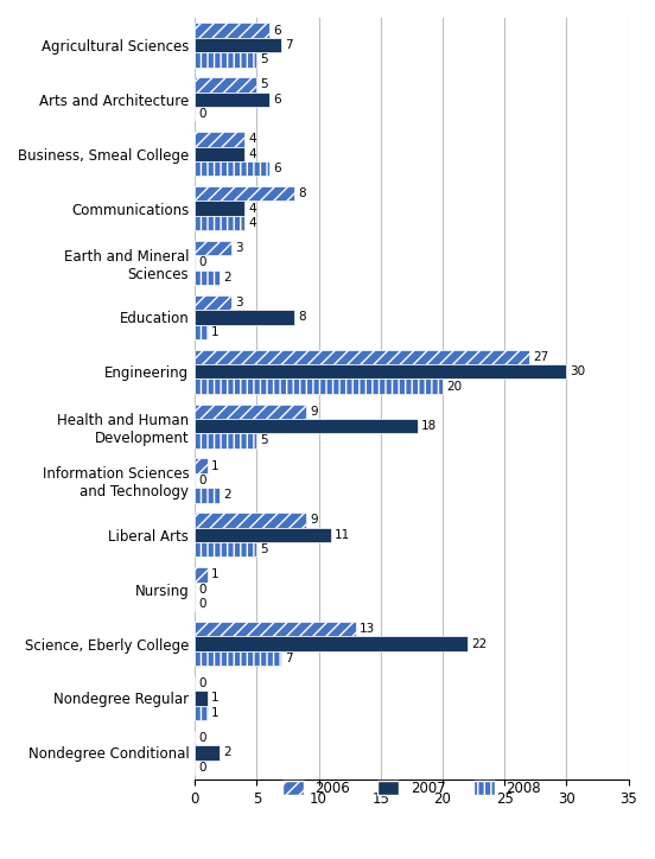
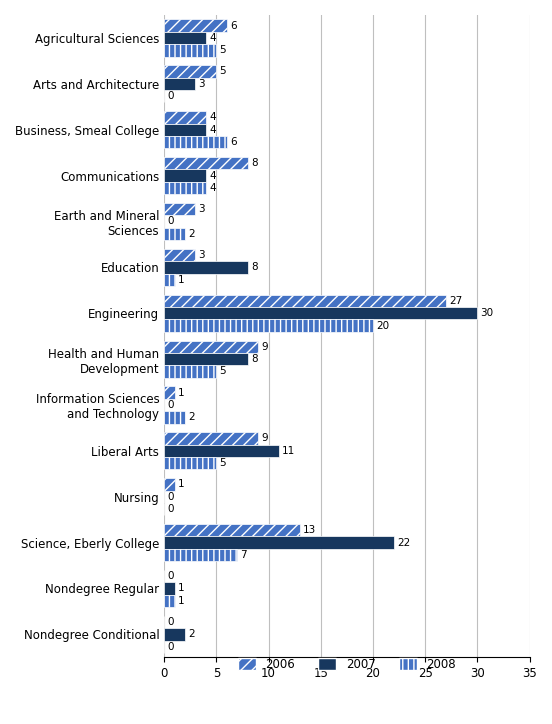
2007/Agricultural Sciences: 7 -> 4
2007/Arts and Architecture: 6 -> 3
2007/Health and Human Development: 18 -> 8
